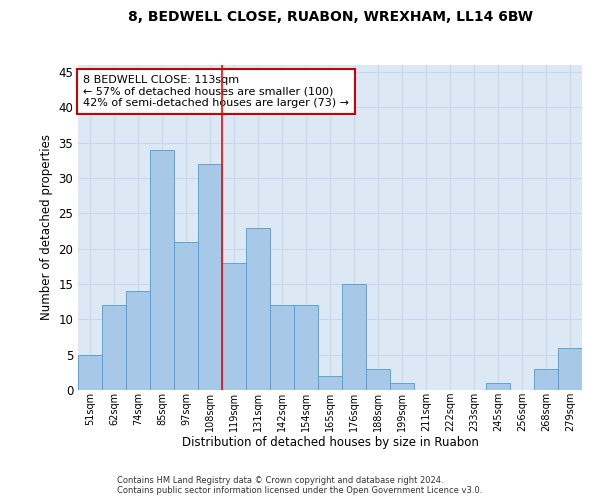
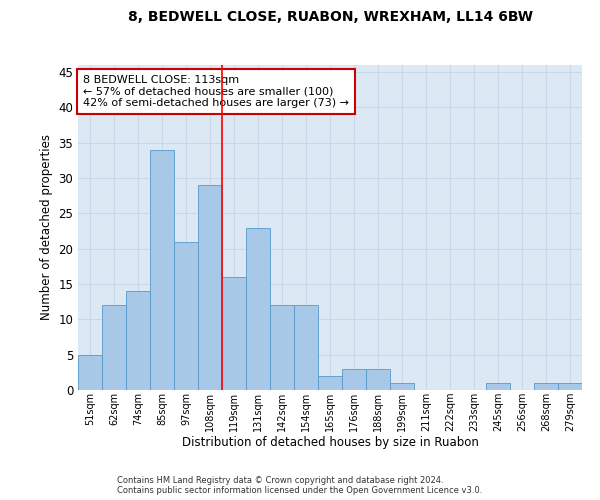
108sqm: 32 -> 29
119sqm: 18 -> 16
176sqm: 15 -> 3
268sqm: 3 -> 1
279sqm: 6 -> 1
